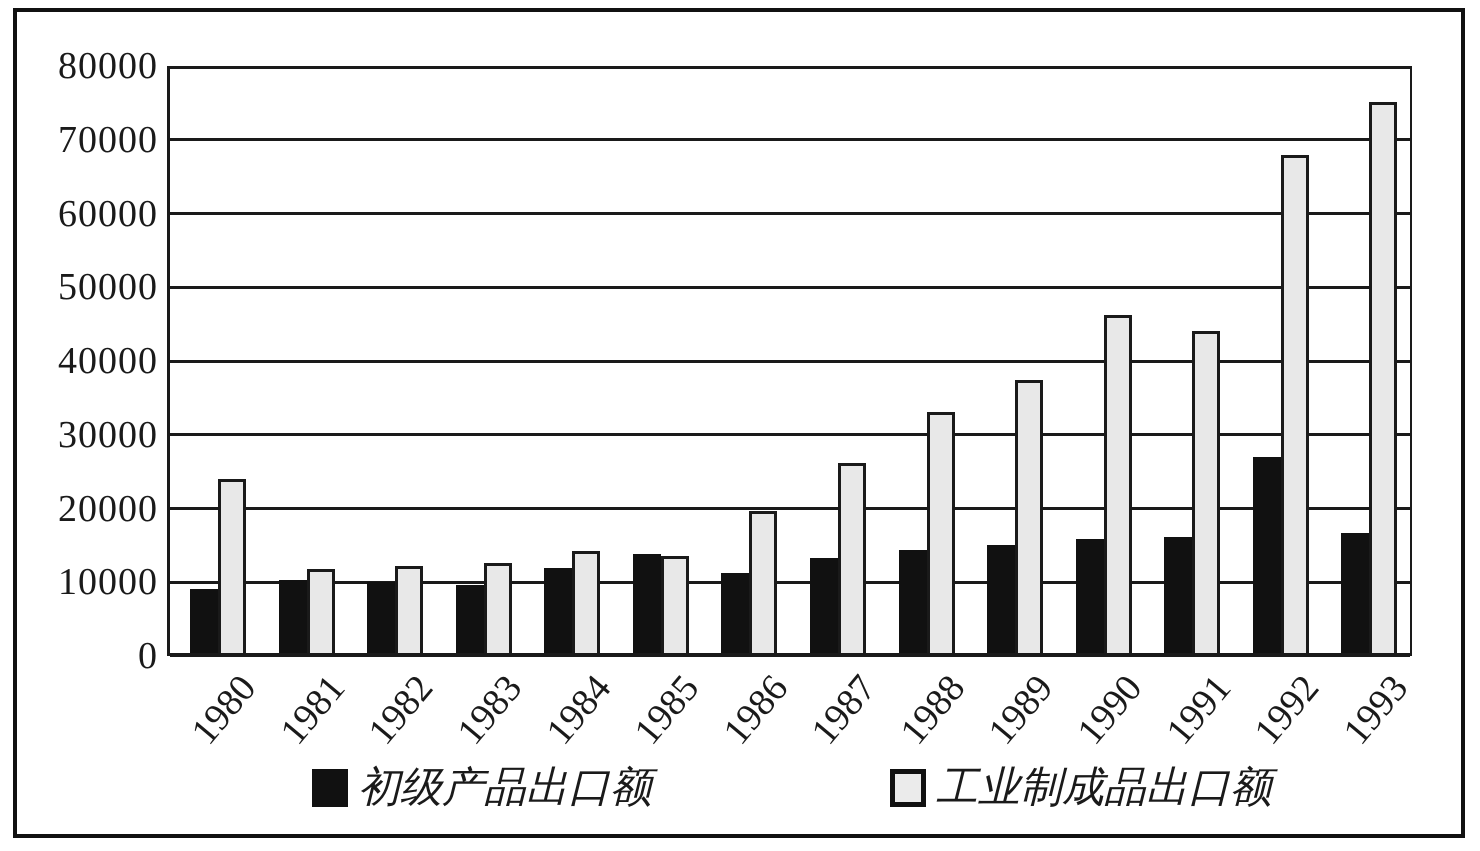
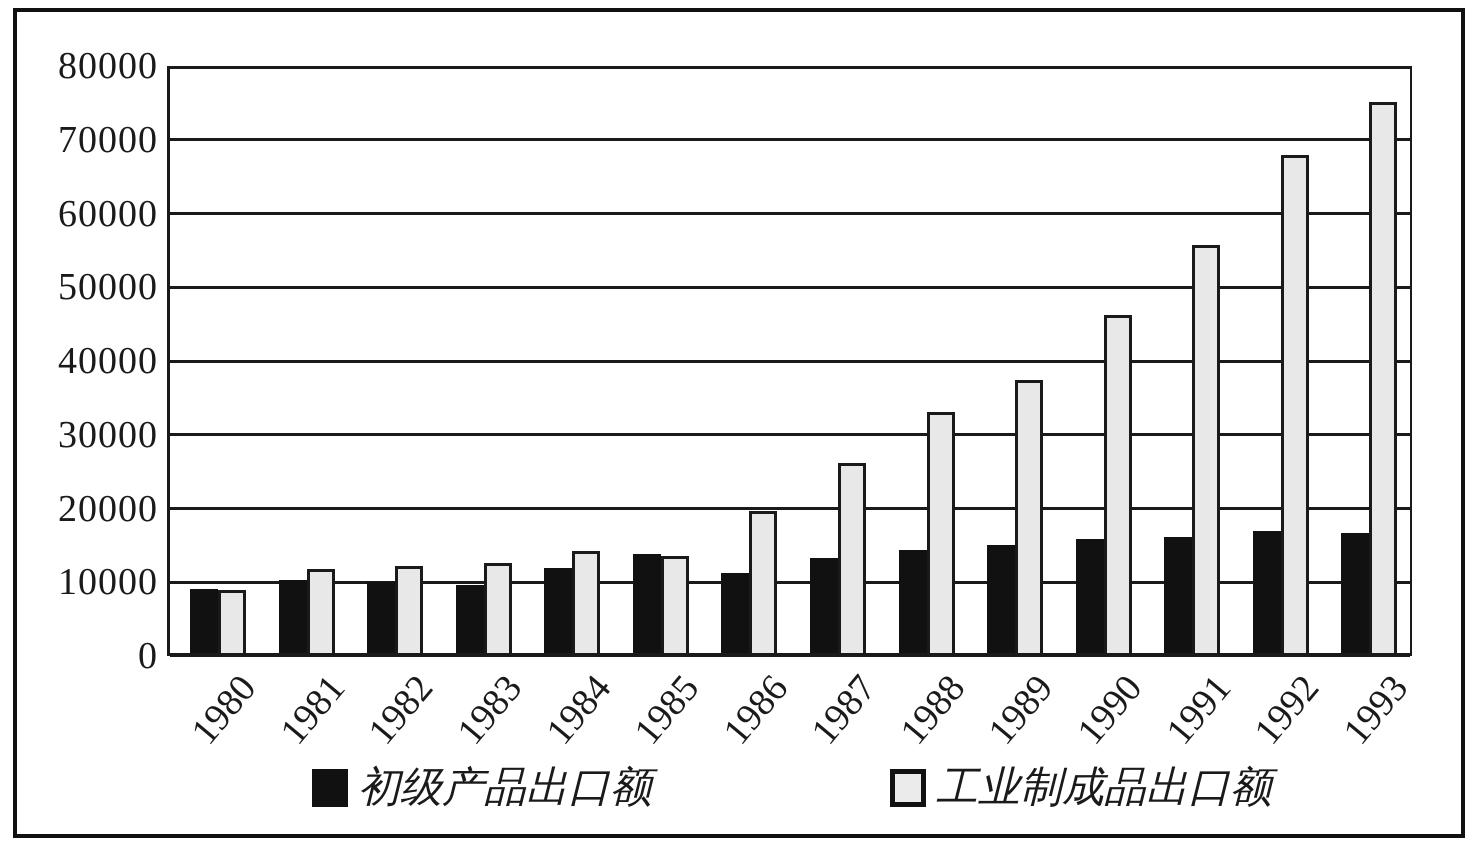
工业制成品出口额/1980: 24000 -> 9000
工业制成品出口额/1991: 44000 -> 56000
初级产品出口额/1992: 27000 -> 17000
